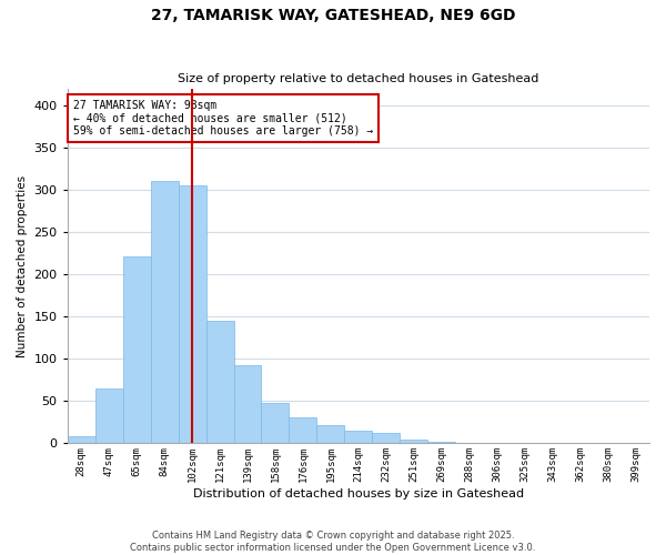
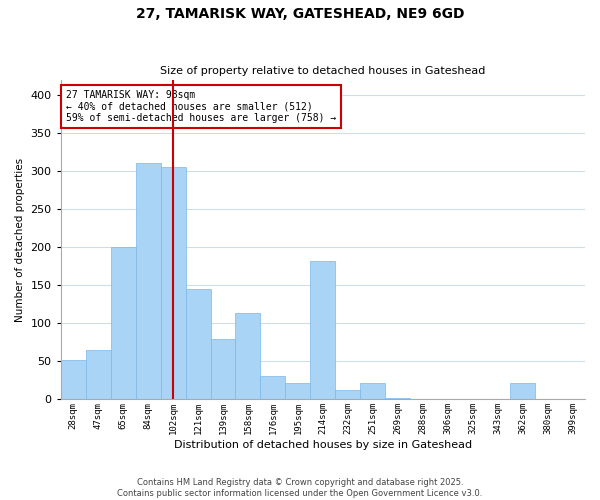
28sqm: 9 -> 52
65sqm: 222 -> 200
139sqm: 93 -> 80
158sqm: 48 -> 114
214sqm: 15 -> 182
251sqm: 4 -> 22
362sqm: 1 -> 22
